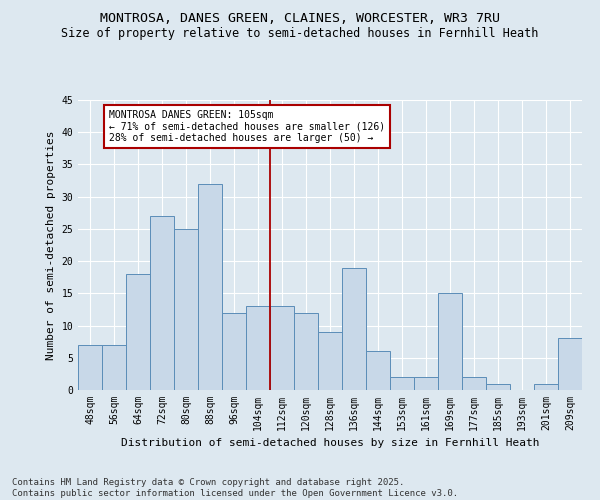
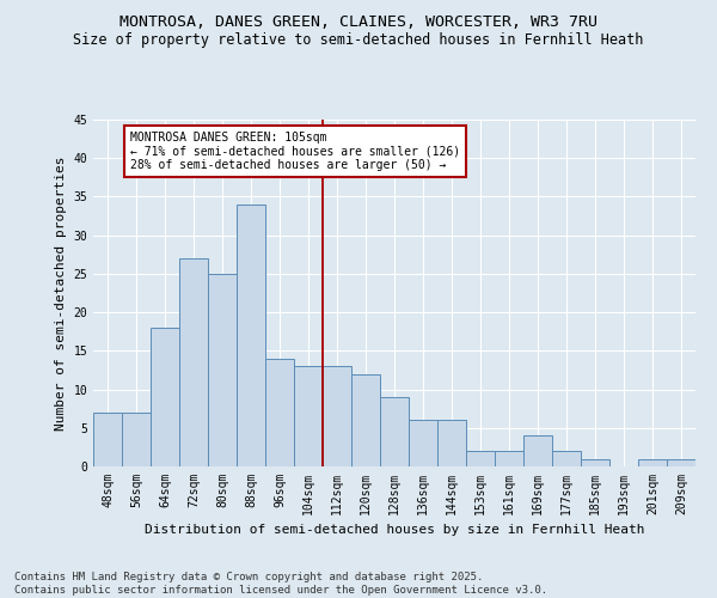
88sqm: 32 -> 34
96sqm: 12 -> 14
136sqm: 19 -> 6
169sqm: 15 -> 4
209sqm: 8 -> 1
